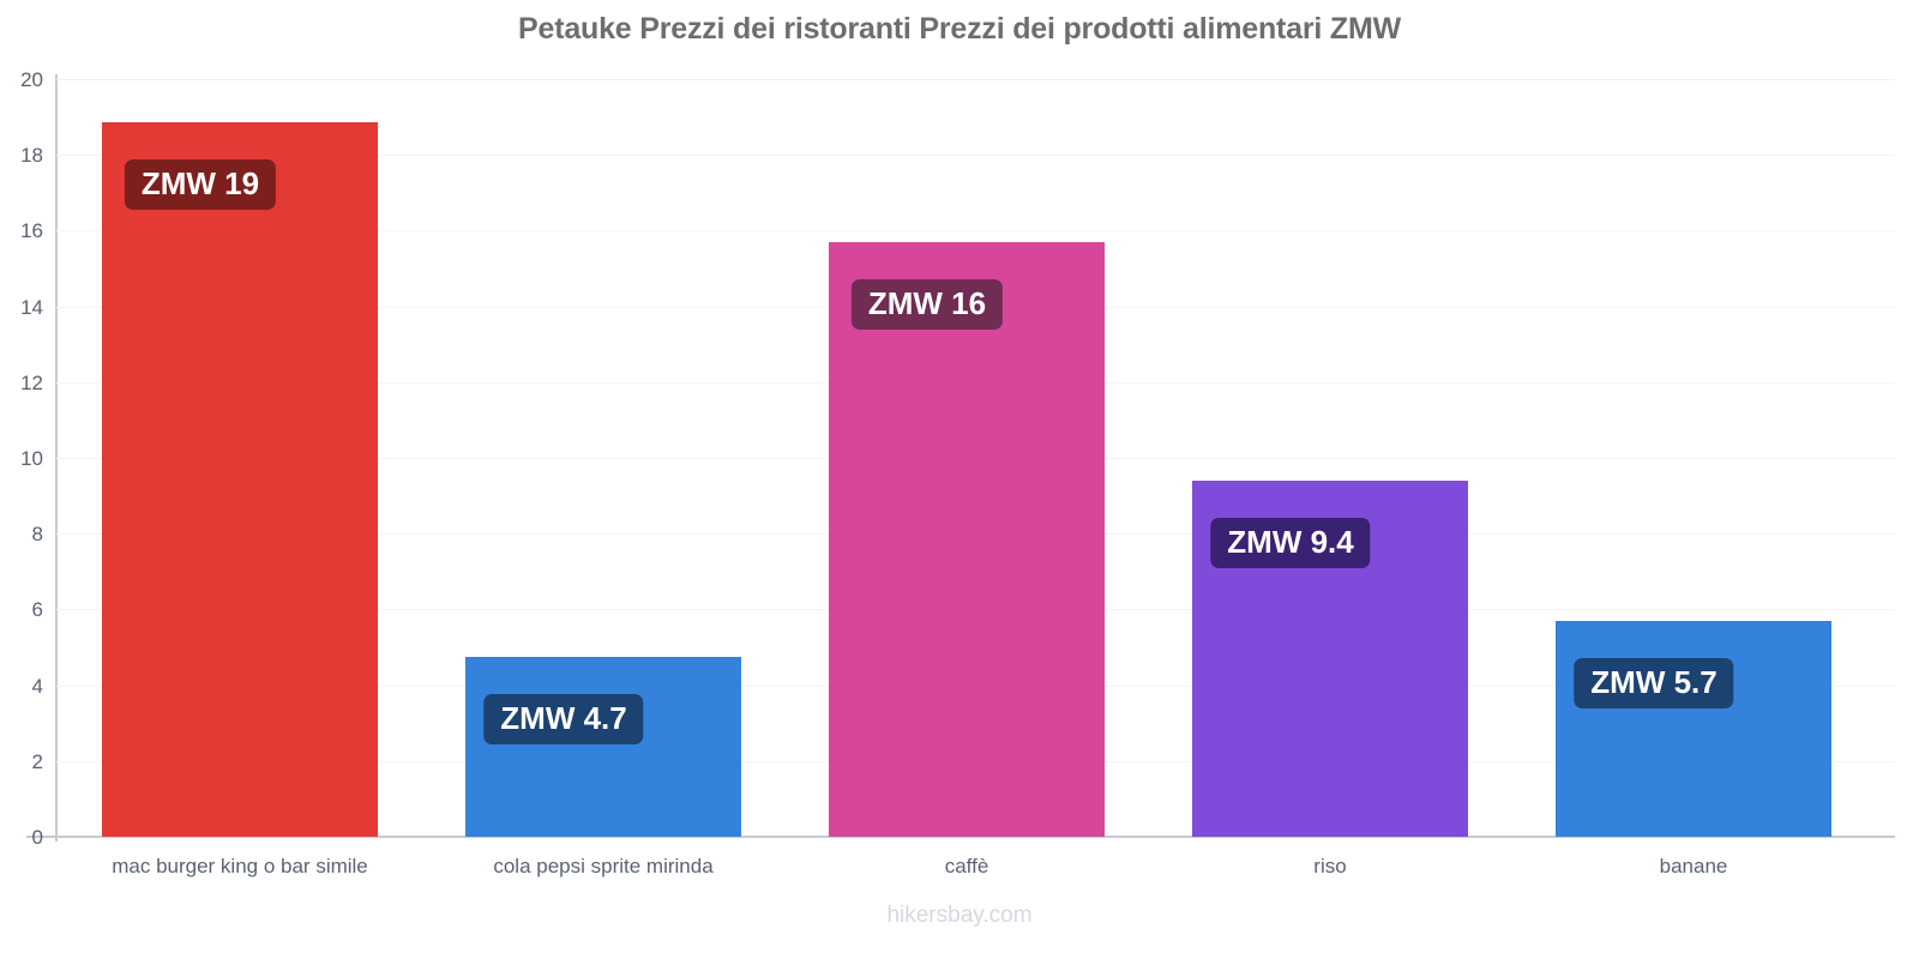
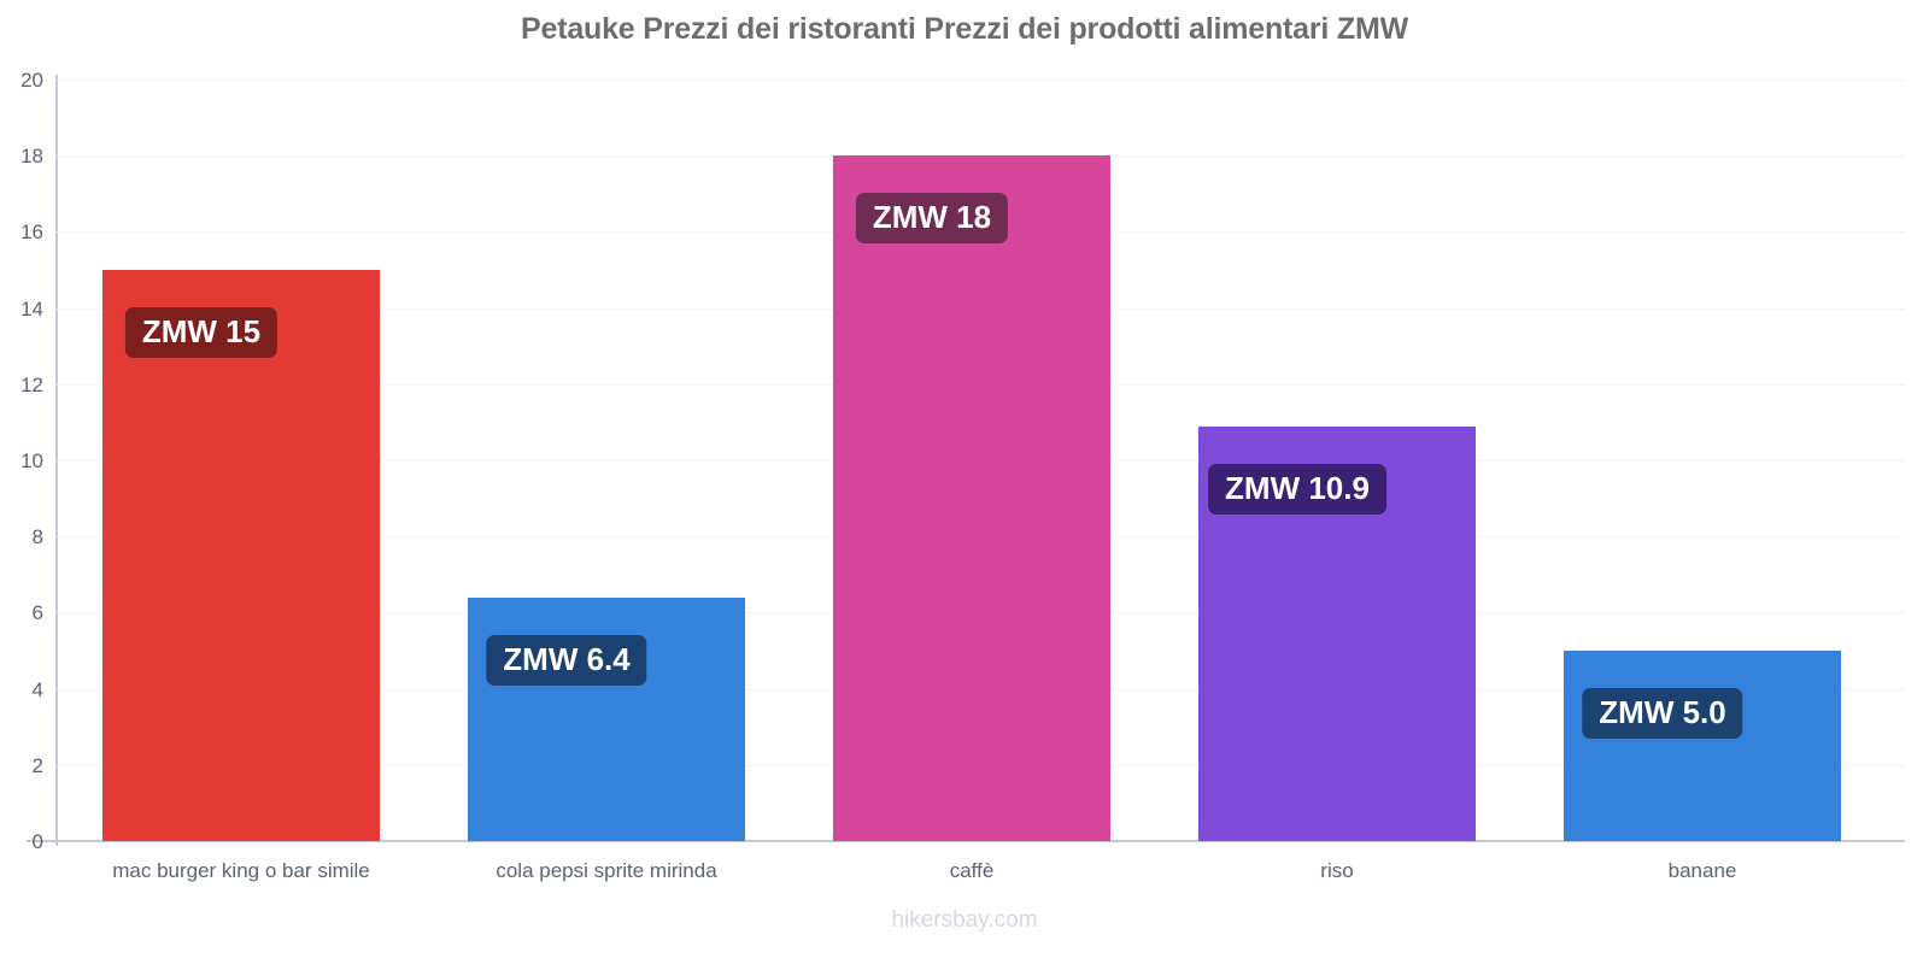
mac burger king o bar simile: 19 -> 15
cola pepsi sprite mirinda: 4.7 -> 6.4
caffè: 16 -> 18
riso: 9.4 -> 10.9
banane: 5.7 -> 5.0
